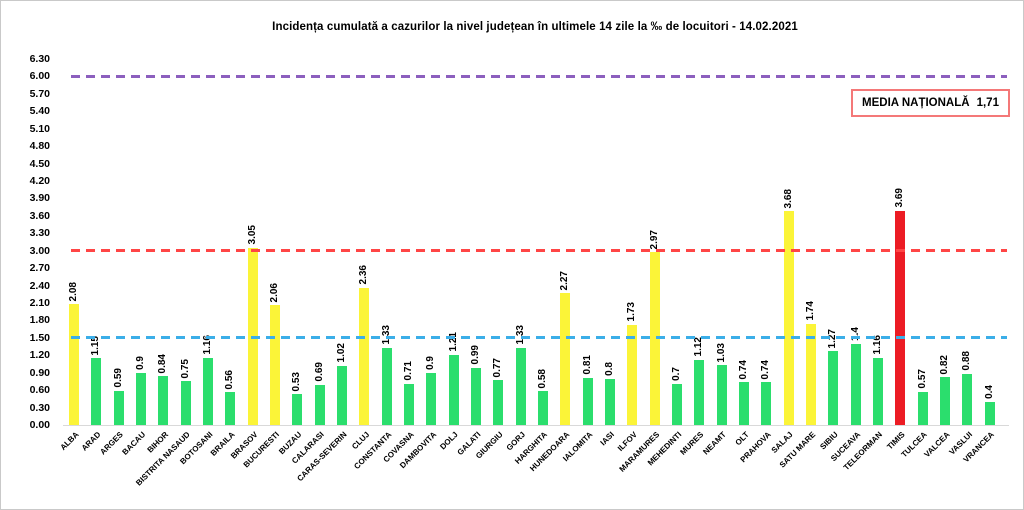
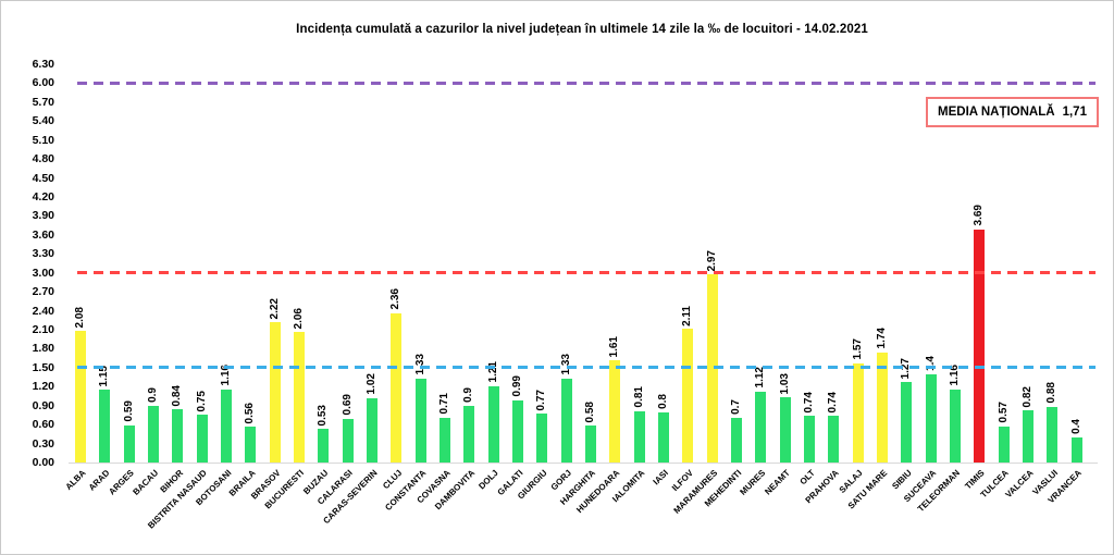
BRASOV: 3.05 -> 2.22
HUNEDOARA: 2.27 -> 1.61
ILFOV: 1.73 -> 2.11
SALAJ: 3.68 -> 1.57
